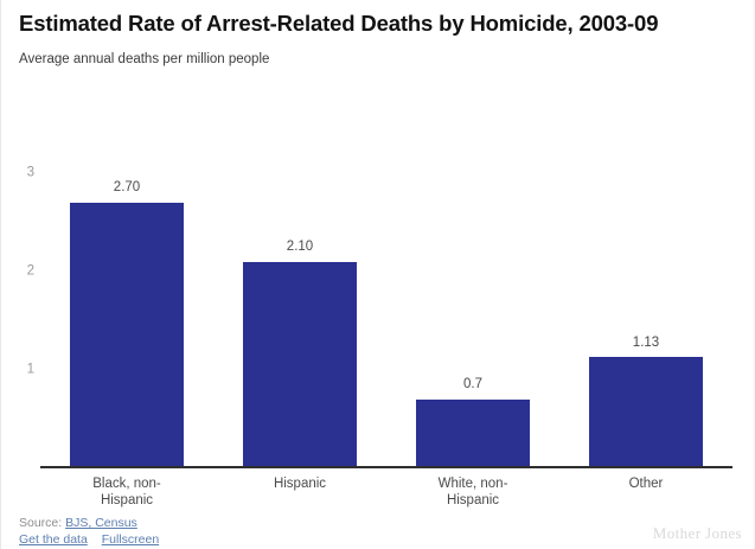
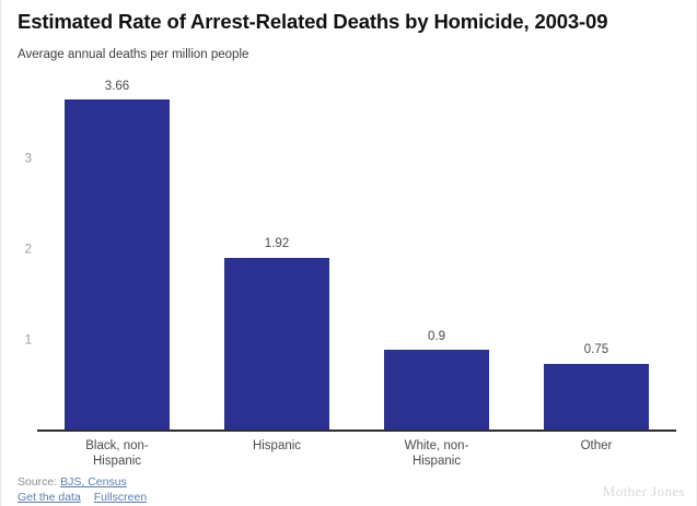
Black, non-Hispanic: 2.70 -> 3.66
Hispanic: 2.10 -> 1.92
White, non-Hispanic: 0.7 -> 0.9
Other: 1.13 -> 0.75
